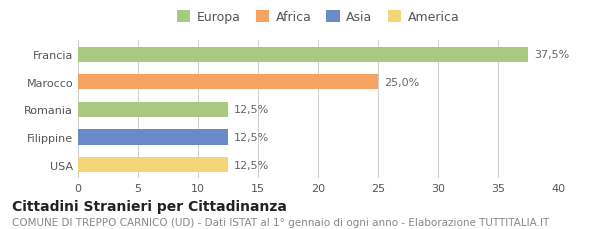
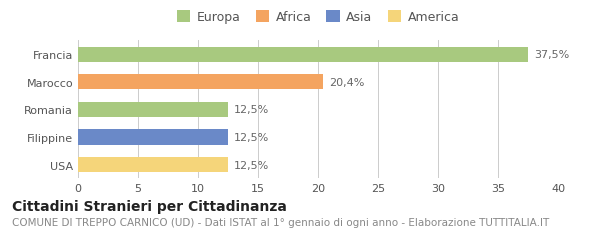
Marocco: 25,0% -> 20,4%
